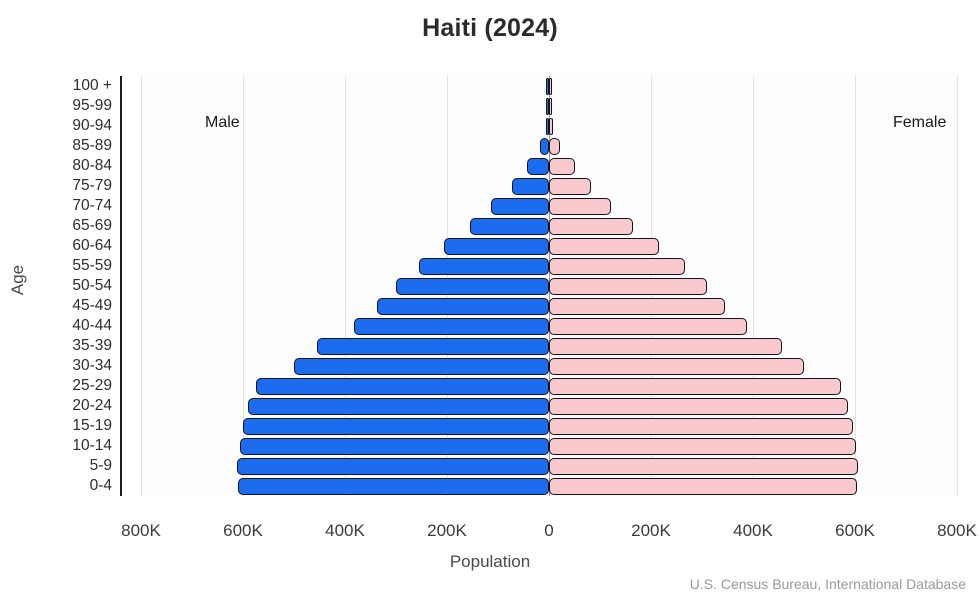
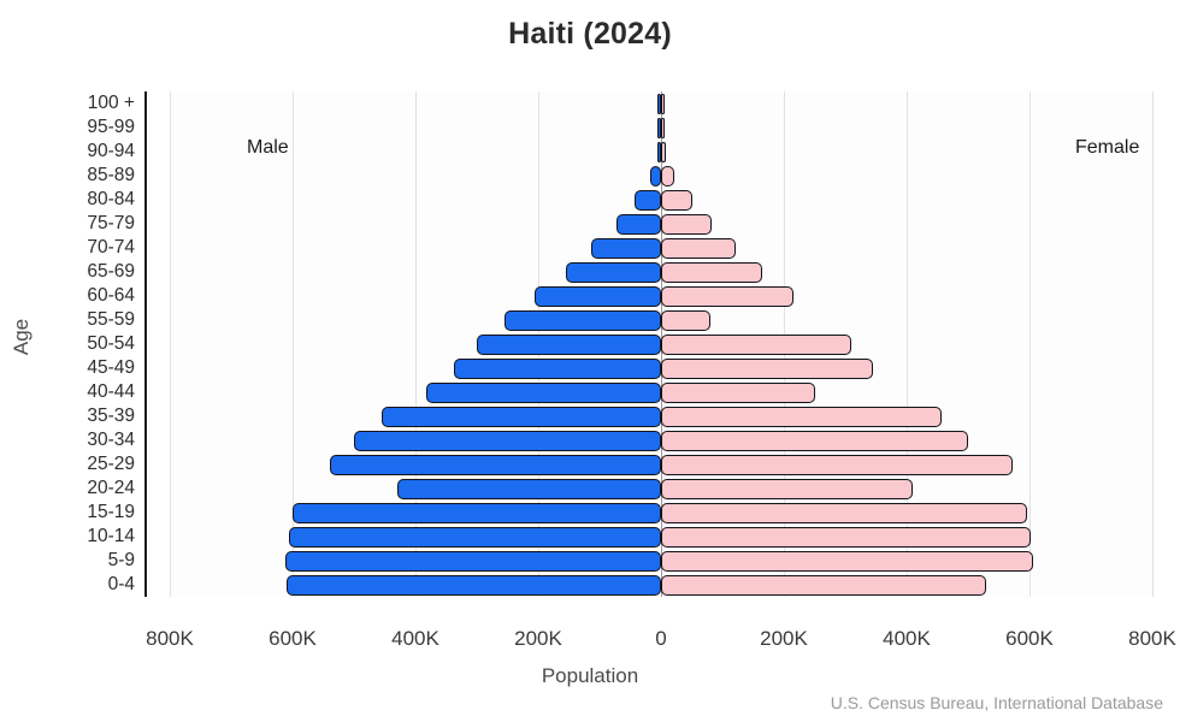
Female/0-4: 600K -> 530K
Male/20-24: 590K -> 430K
Female/20-24: 590K -> 410K
Male/25-29: 580K -> 540K
Female/40-44: 390K -> 250K
Female/55-59: 270K -> 80K
